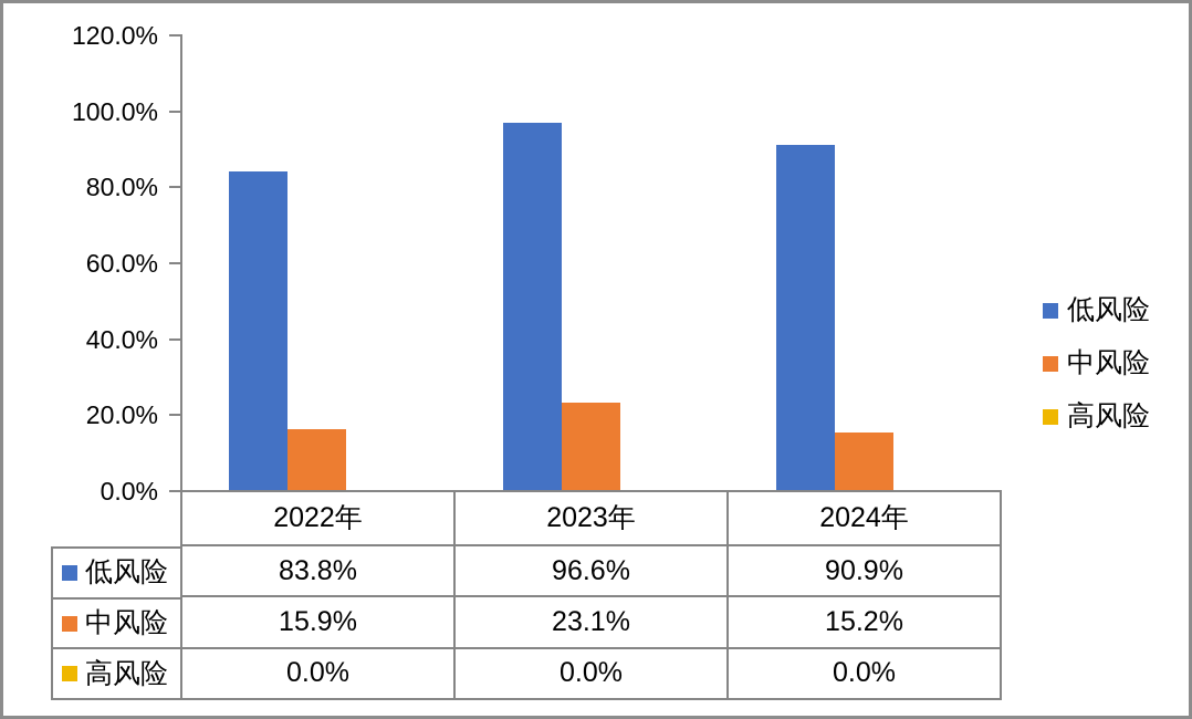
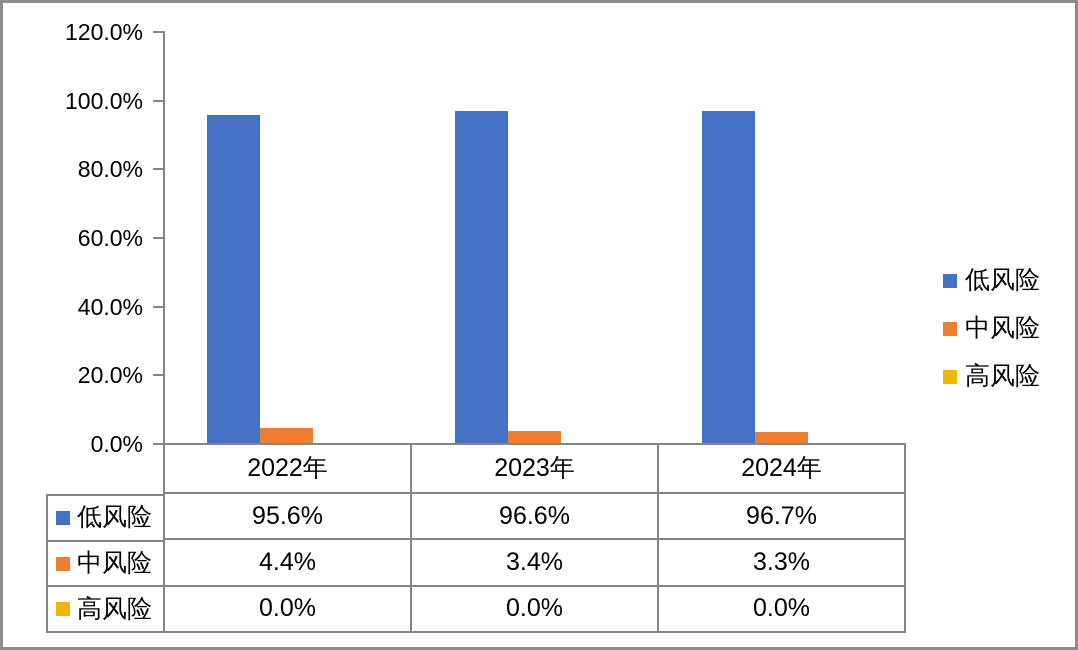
低风险/2022年: 83.8% -> 95.6%
中风险/2022年: 15.9% -> 4.4%
中风险/2023年: 23.1% -> 3.4%
低风险/2024年: 90.9% -> 96.7%
中风险/2024年: 15.2% -> 3.3%
